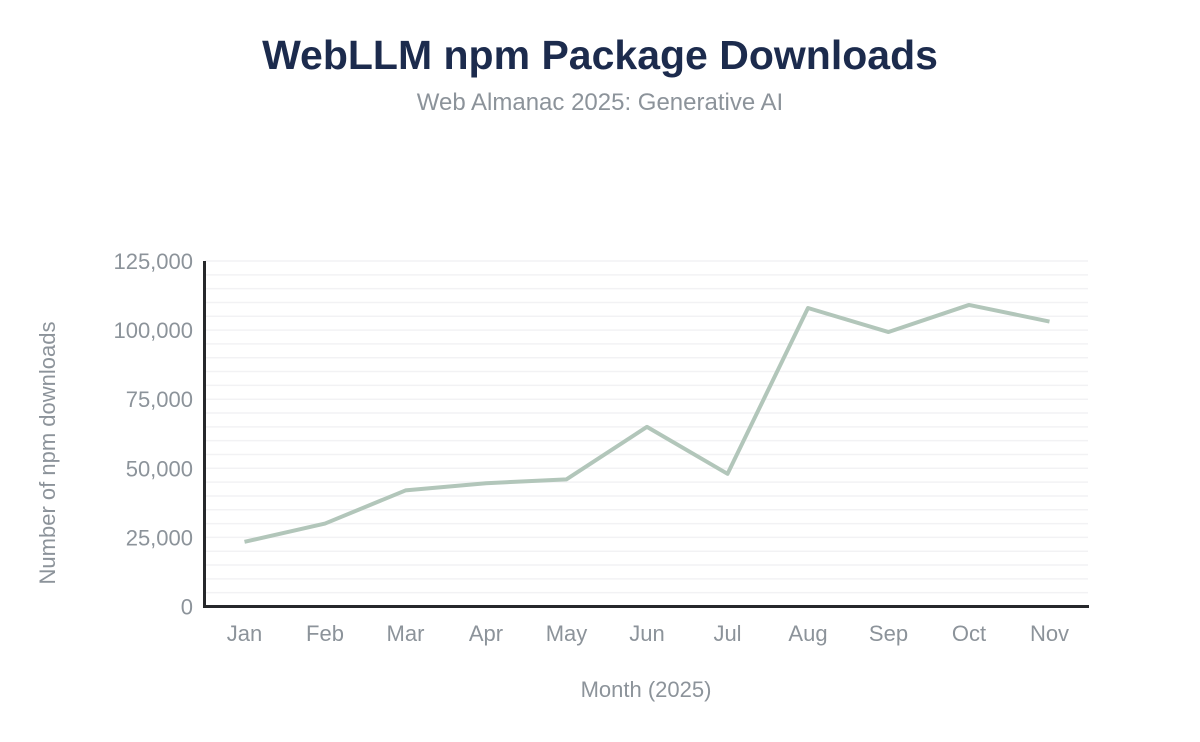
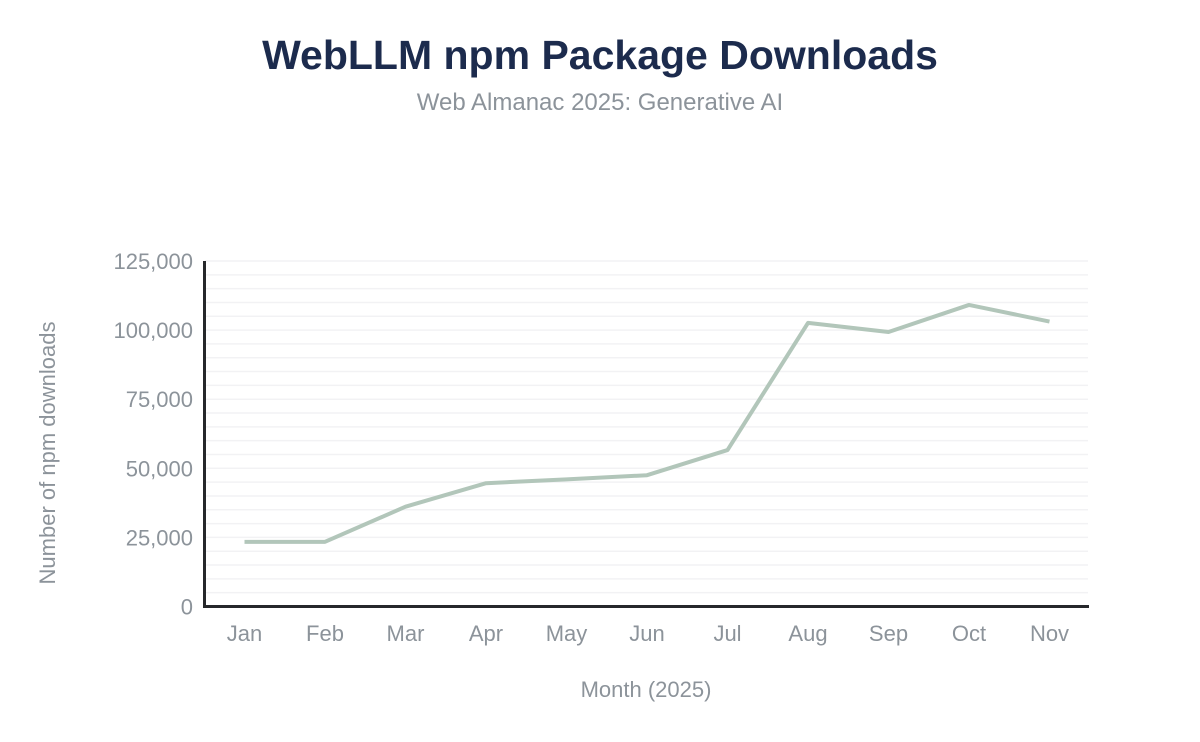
Feb: 30000 -> 23000
Mar: 42000 -> 36000
Jun: 65000 -> 48000
Jul: 48000 -> 57000
Aug: 108000 -> 103000
